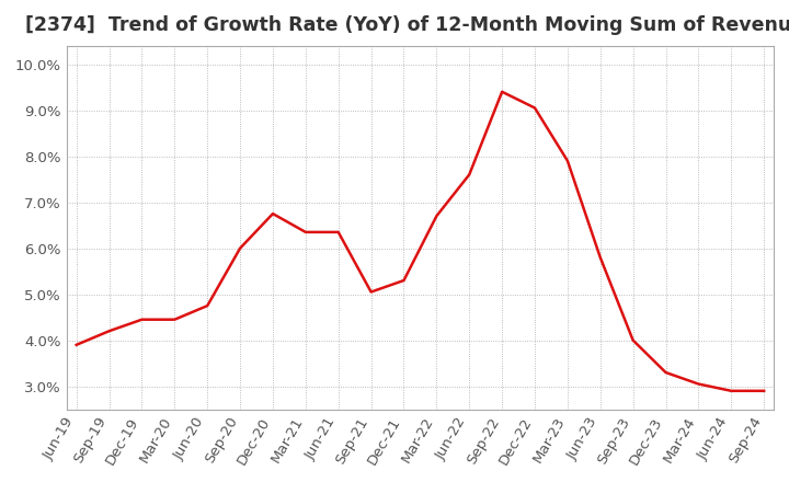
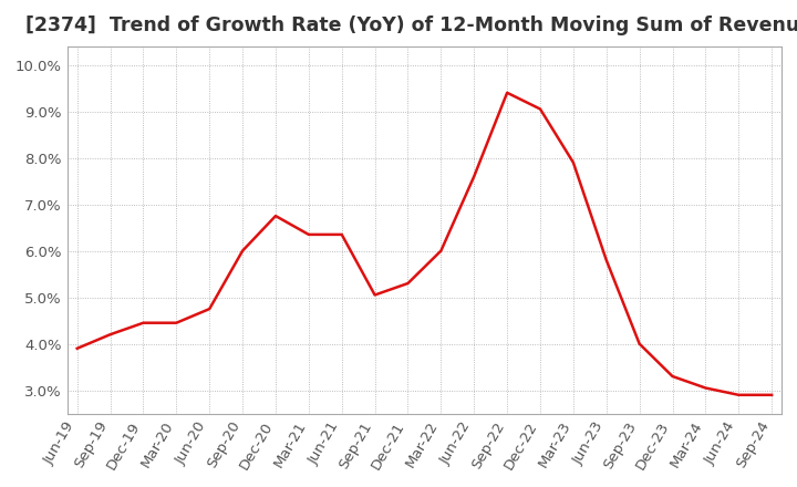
Mar-22: 6.70% -> 6.00%
